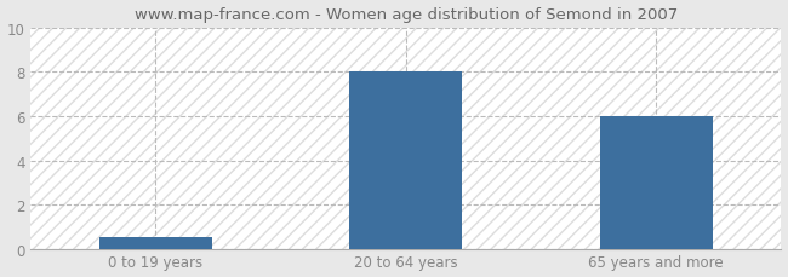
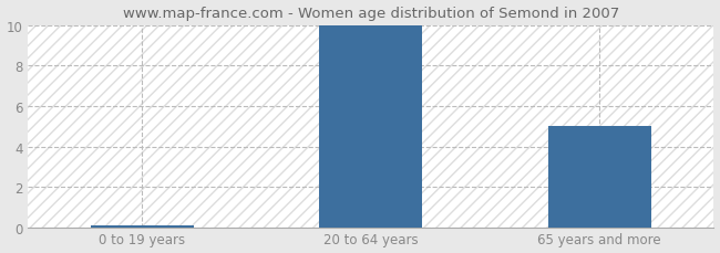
0 to 19 years: 0.5 -> 0.1
20 to 64 years: 8.0 -> 10.0
65 years and more: 6.0 -> 5.0
